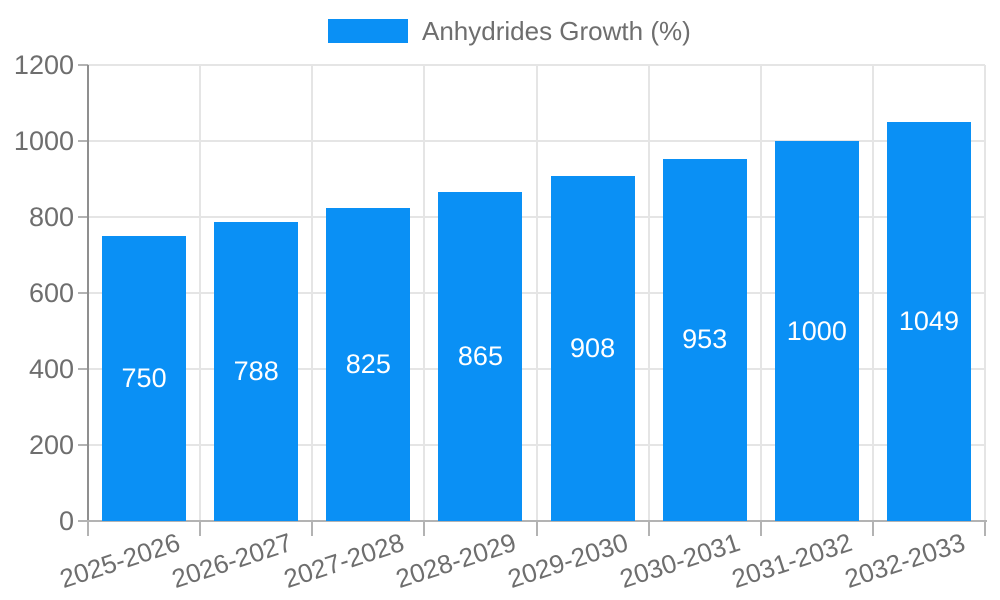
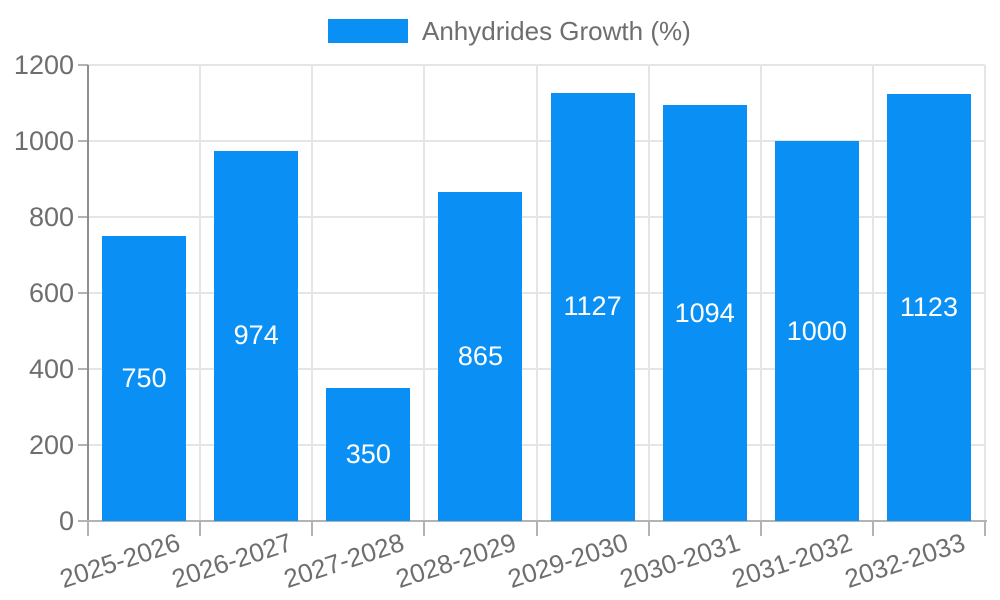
2026-2027: 788 -> 974
2027-2028: 825 -> 350
2029-2030: 908 -> 1127
2030-2031: 953 -> 1094
2032-2033: 1049 -> 1123
